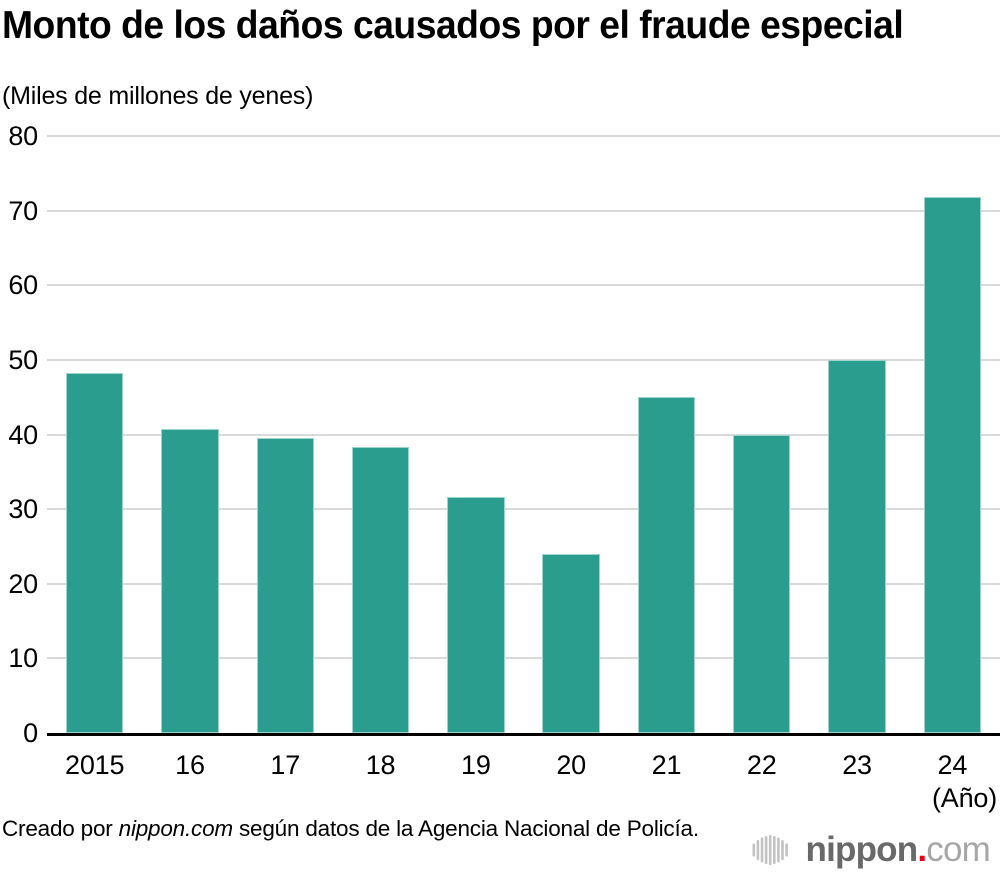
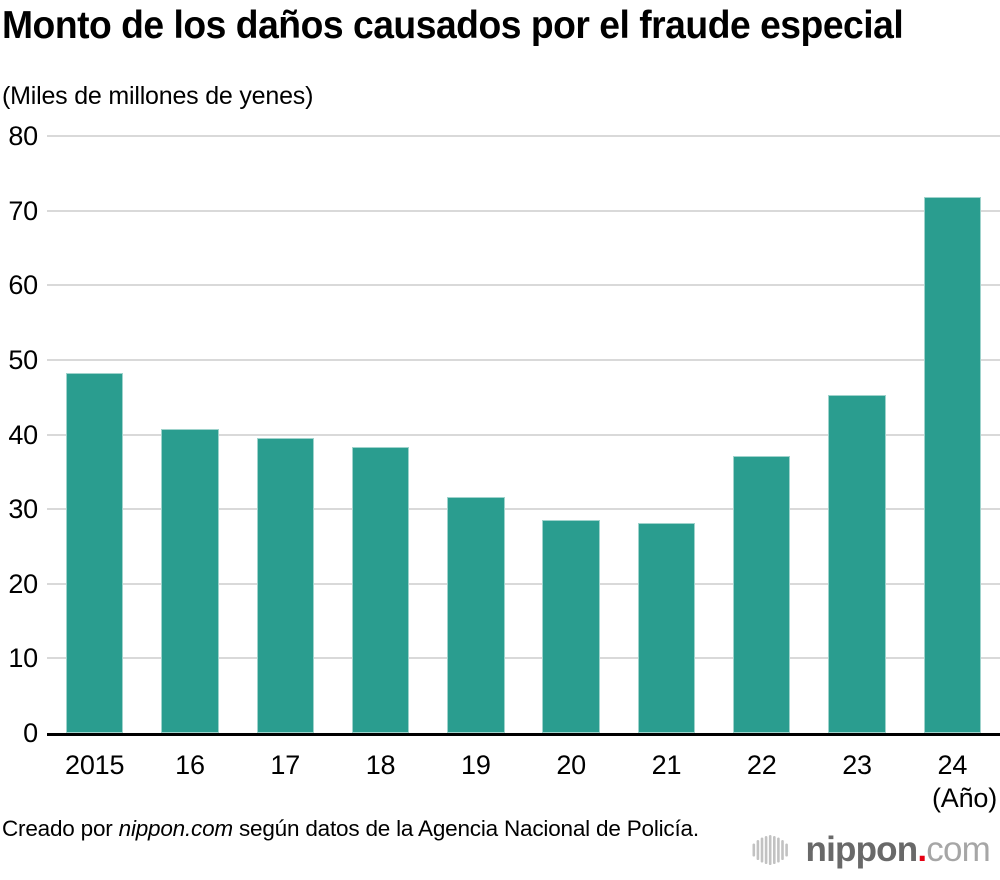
20: 24 -> 28
21: 45 -> 28
22: 40 -> 37
23: 50 -> 45
